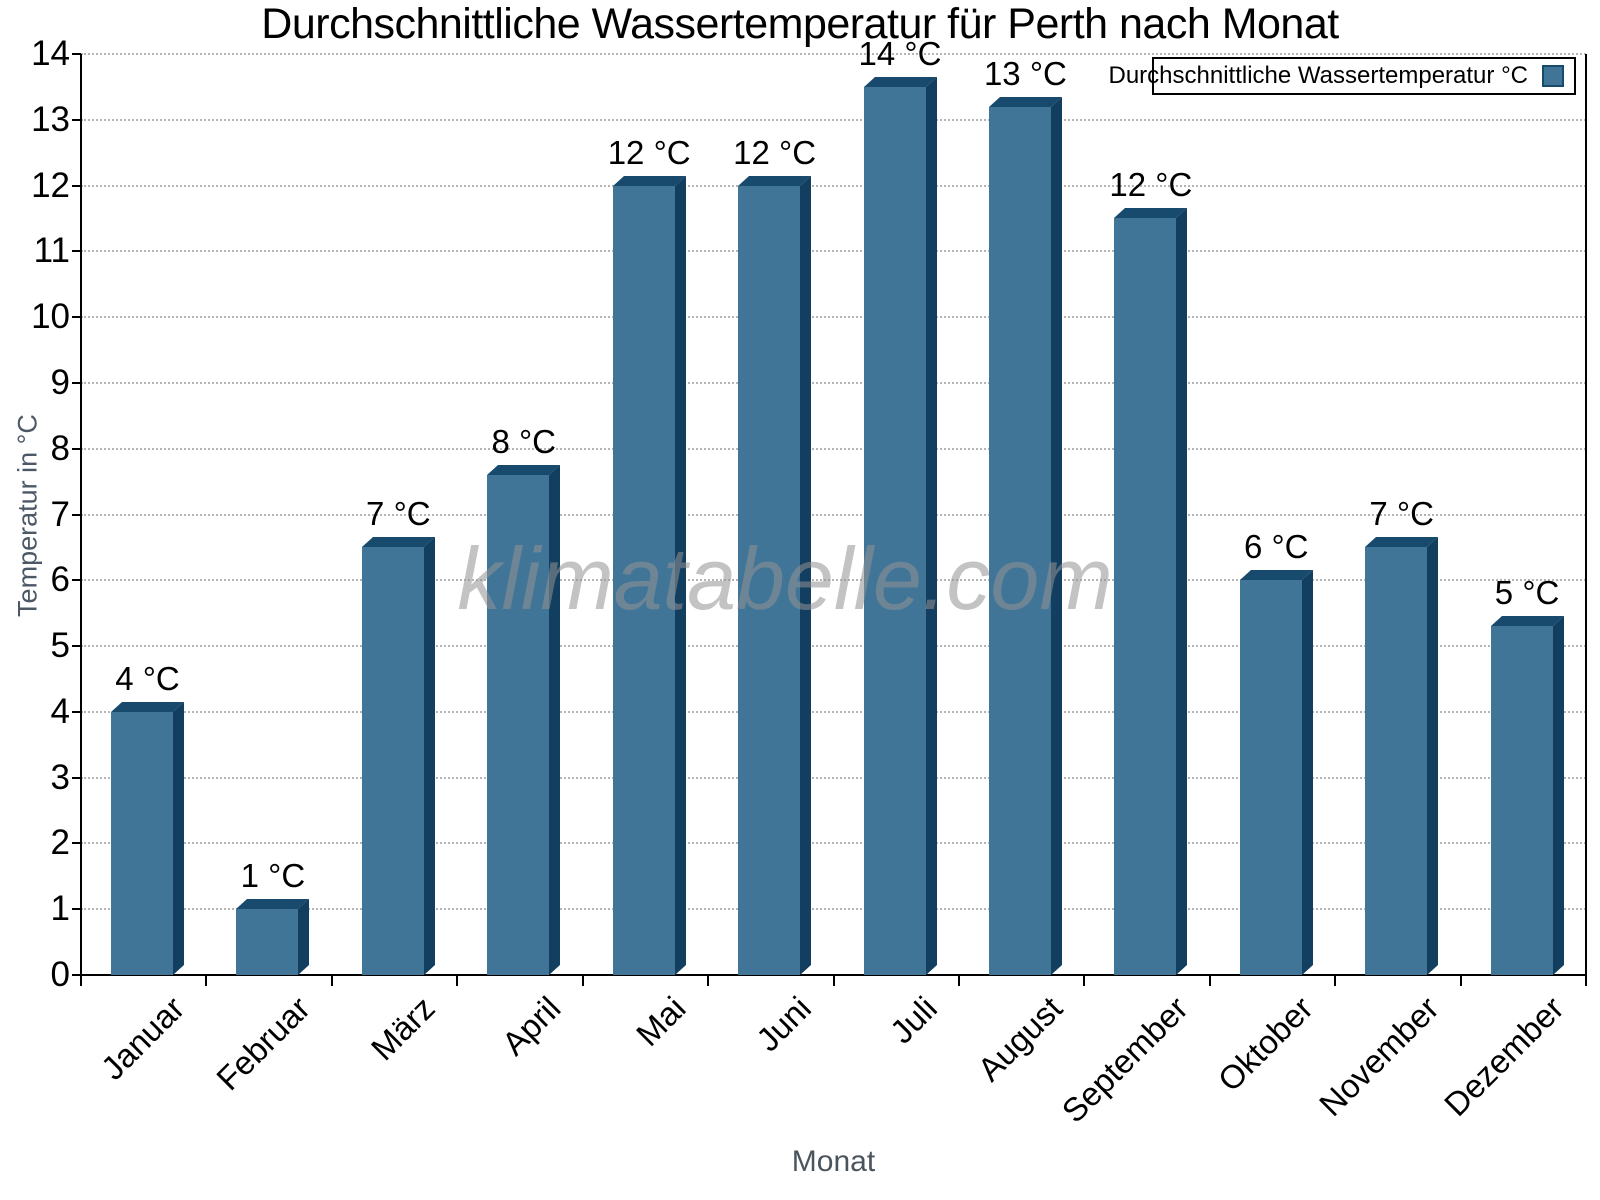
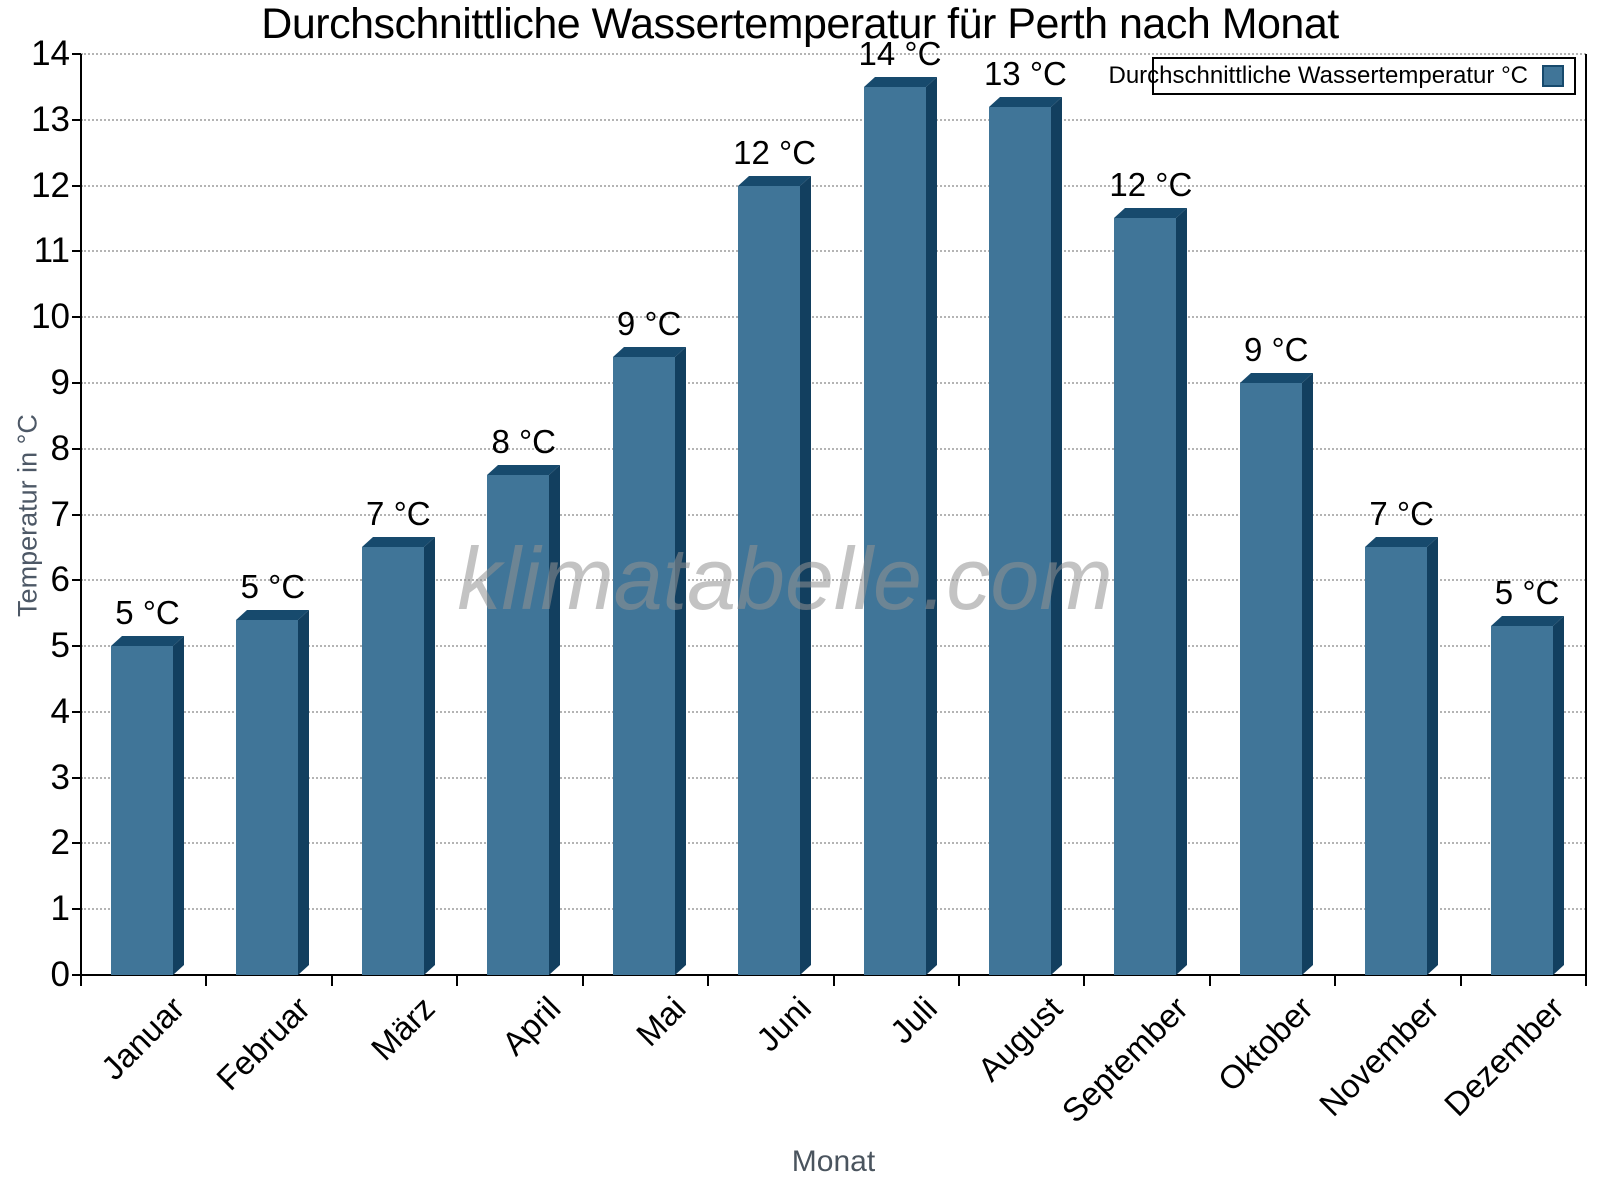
Januar: 4 -> 5
Februar: 1 -> 5
Mai: 12 -> 9
Oktober: 6 -> 9
